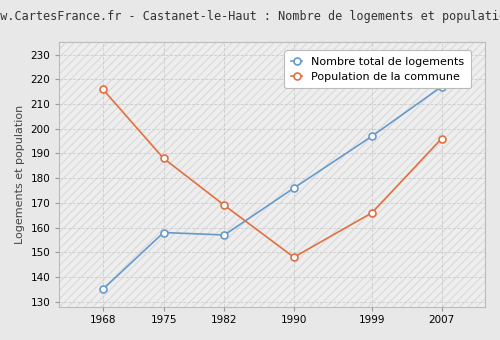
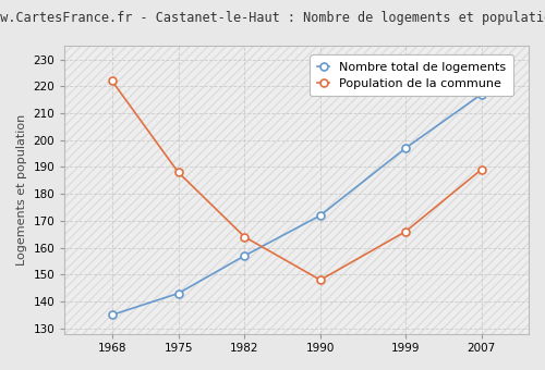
Population de la commune/1968: 216 -> 222
Nombre total de logements/1975: 158 -> 143
Population de la commune/1982: 169 -> 164
Nombre total de logements/1990: 176 -> 172
Population de la commune/2007: 196 -> 189
